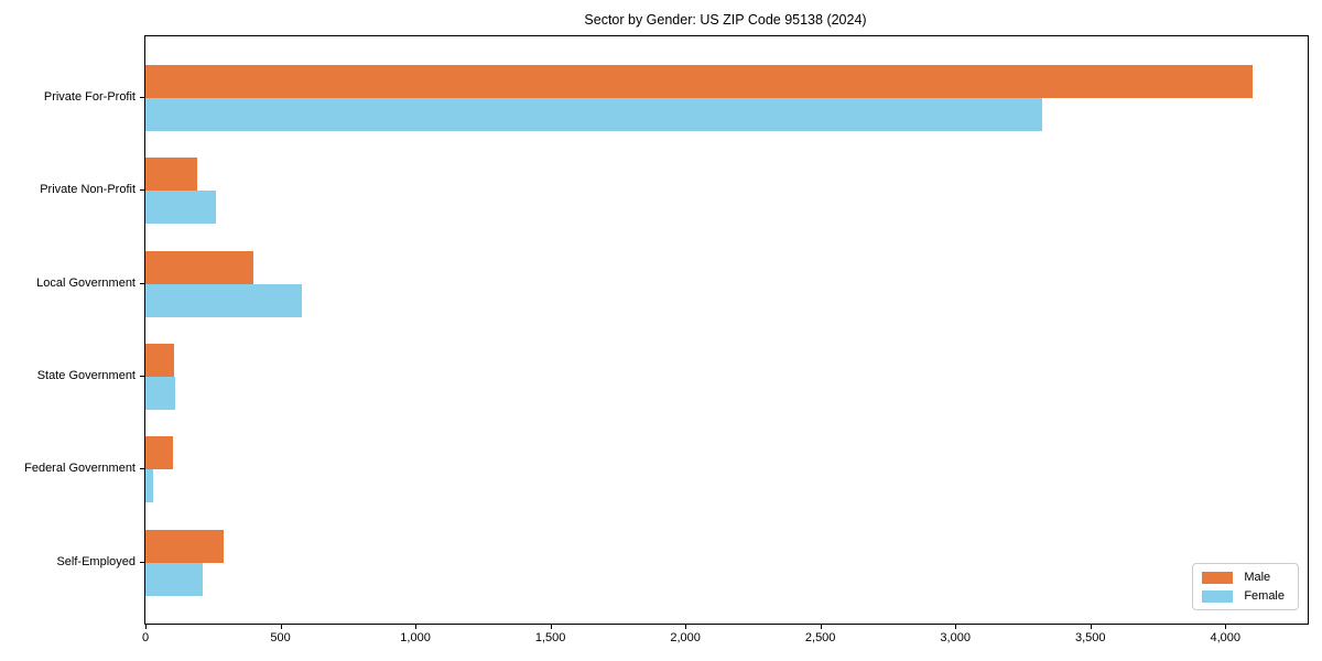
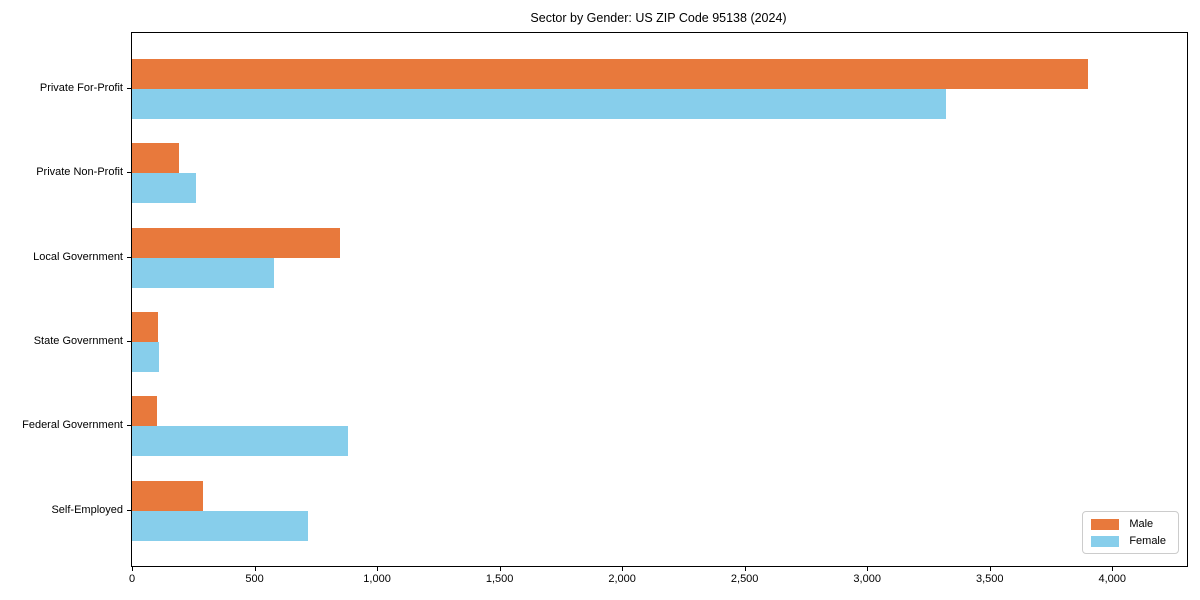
Male/Private For-Profit: 4100 -> 3900
Male/Local Government: 400 -> 850
Female/Federal Government: 30 -> 880
Female/Self-Employed: 210 -> 720
